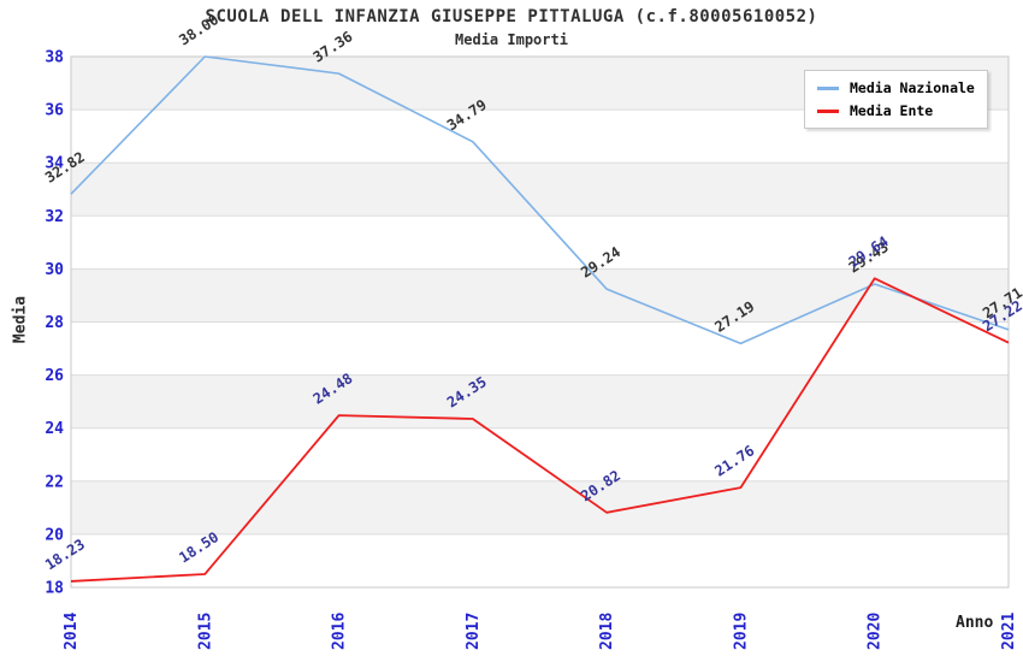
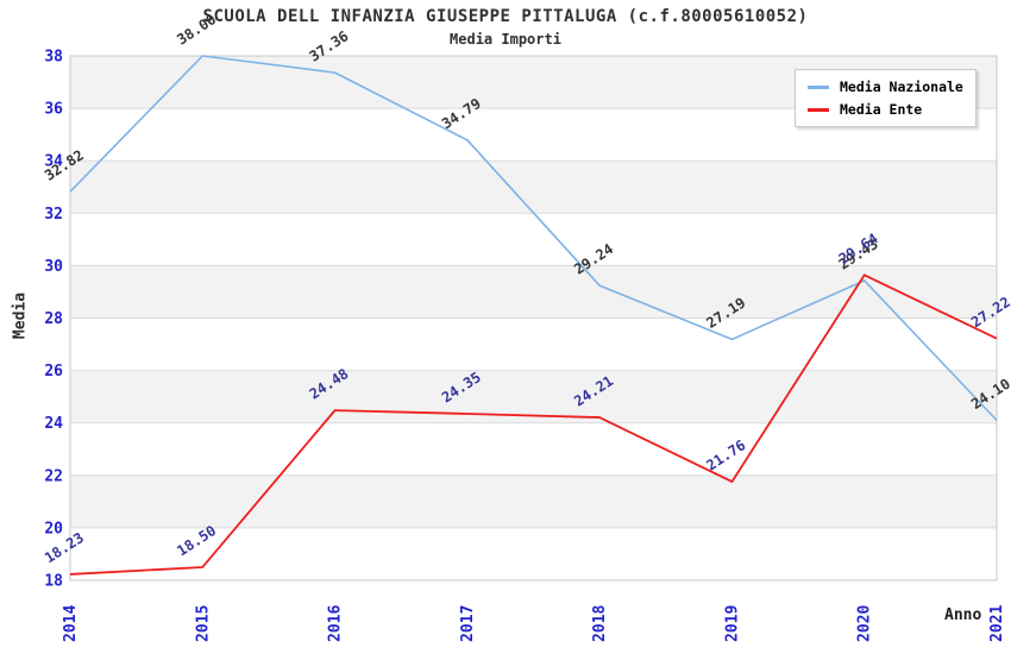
Media Ente/2018: 20.82 -> 24.21
Media Nazionale/2021: 27.71 -> 24.10
